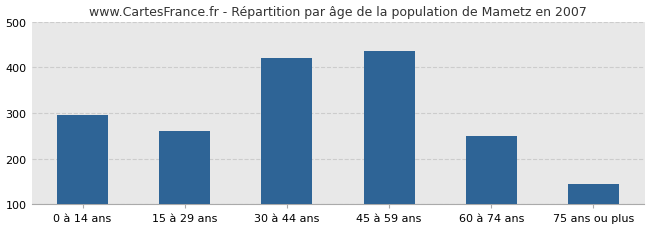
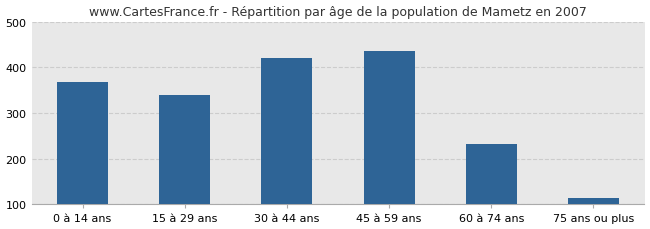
0 à 14 ans: 295 -> 367
15 à 29 ans: 260 -> 340
60 à 74 ans: 250 -> 233
75 ans ou plus: 145 -> 113
